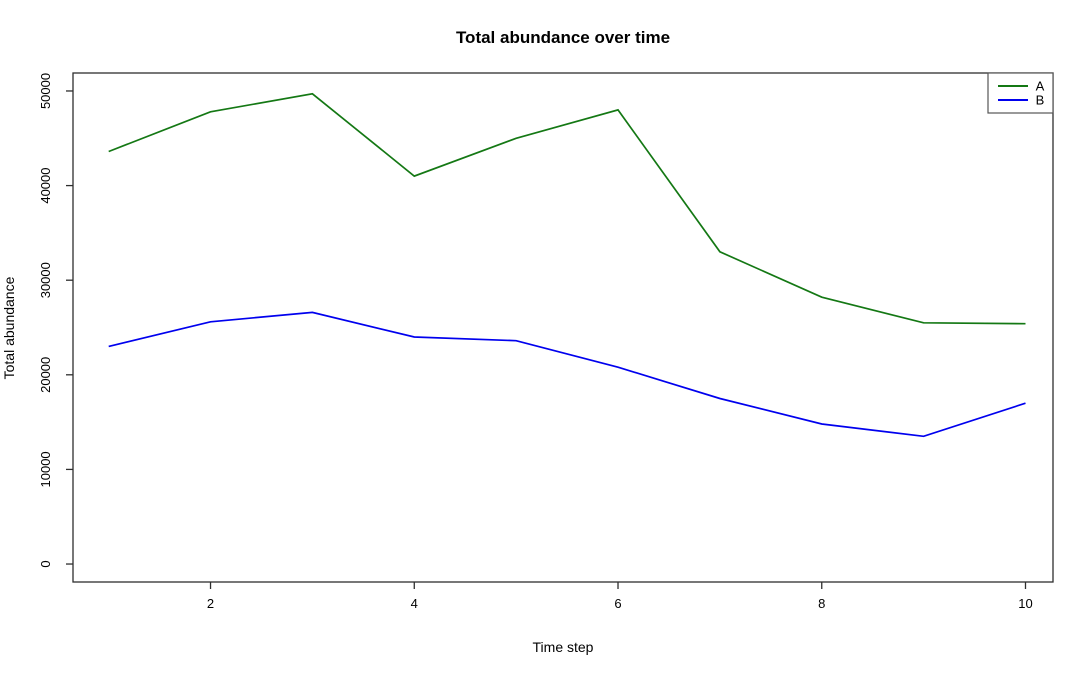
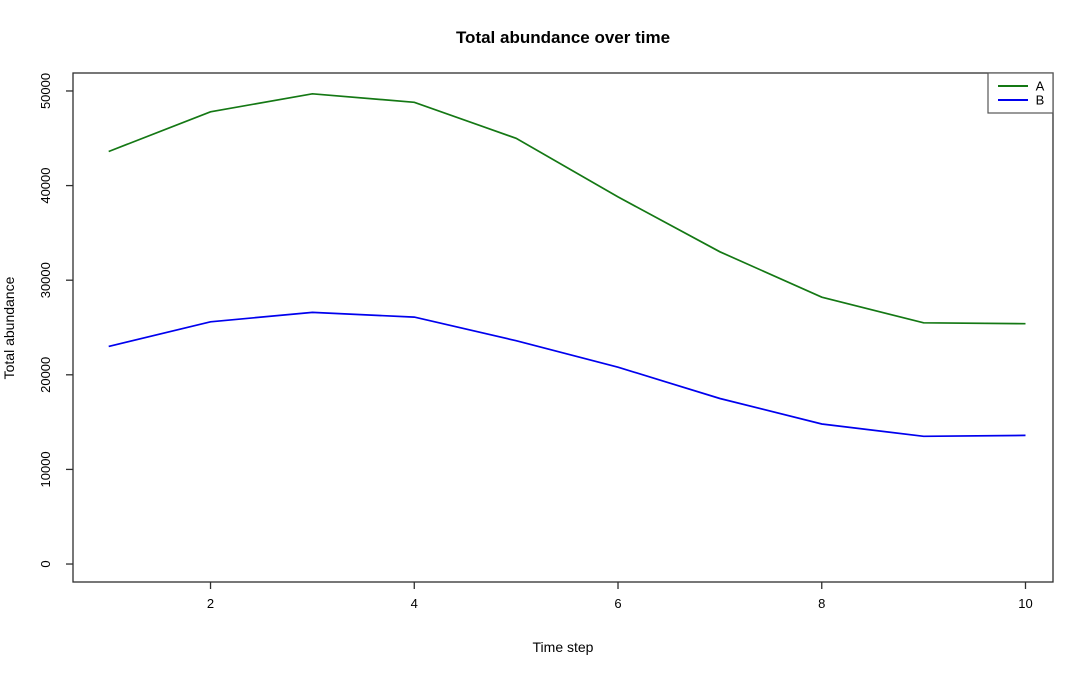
A/4: 41000 -> 49000
B/4: 24000 -> 26000
A/6: 48000 -> 39000
B/10: 17000 -> 14000
